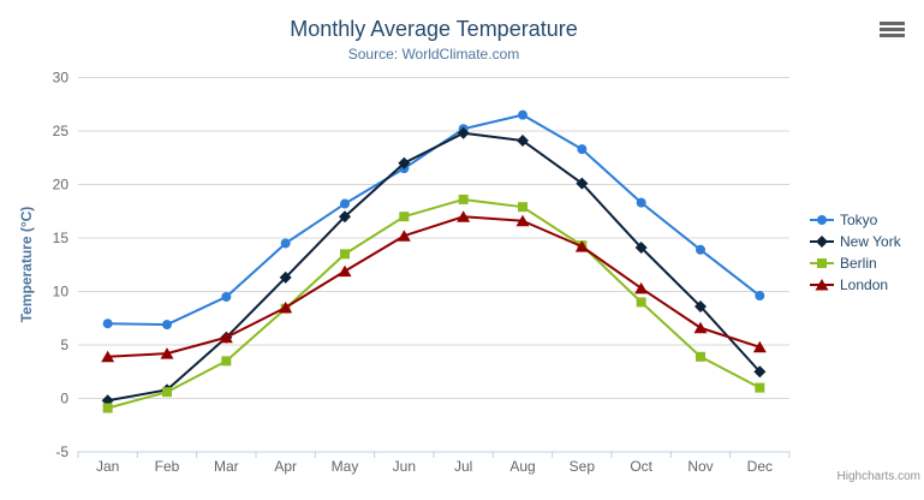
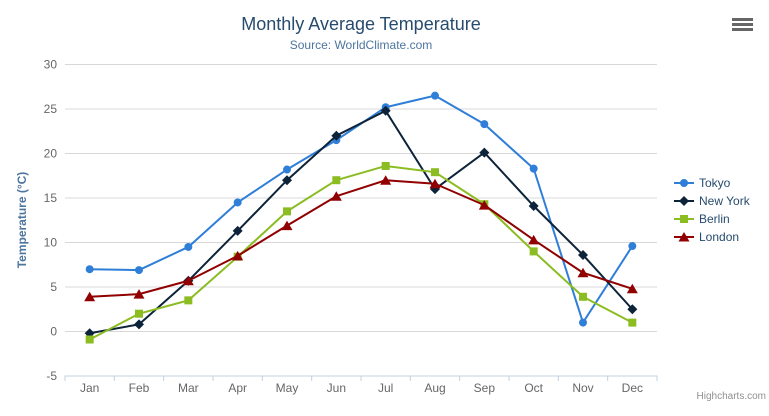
Berlin/Feb: 1 -> 2
New York/Aug: 24 -> 16
Tokyo/Nov: 14 -> 1
